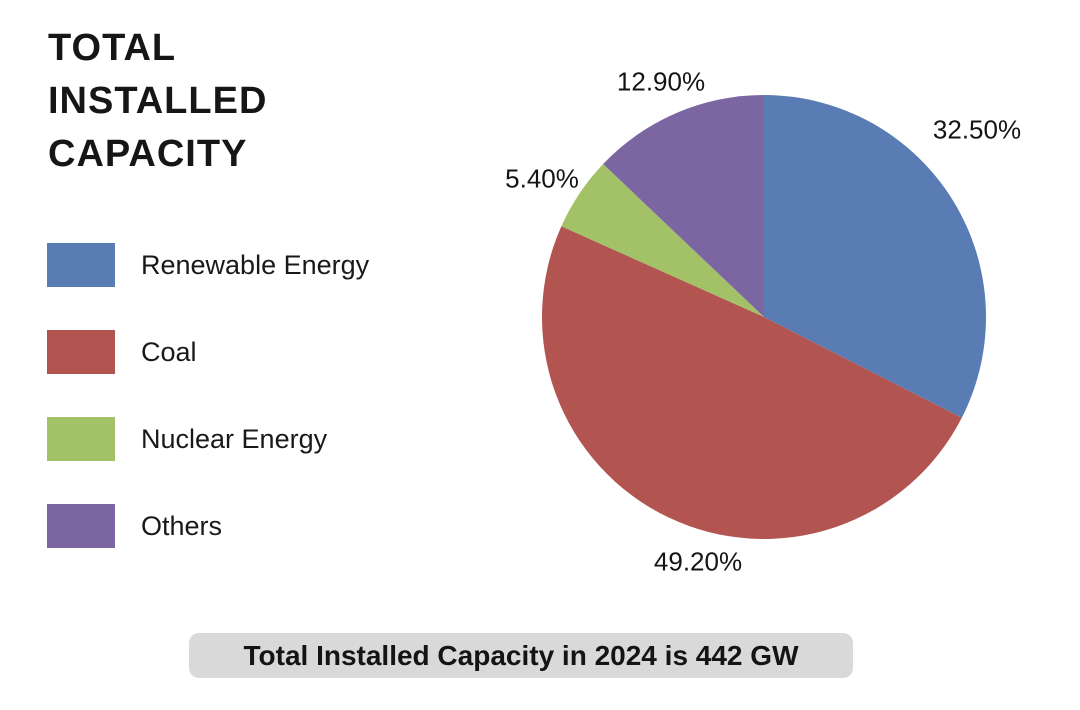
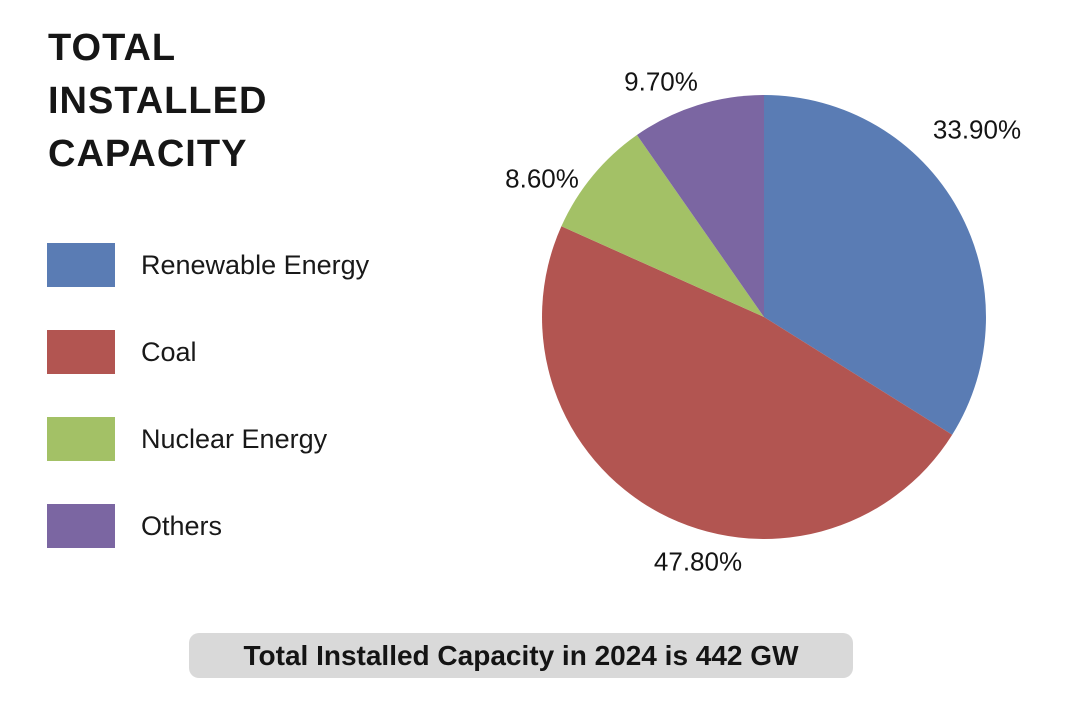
Renewable Energy: 32.50% -> 33.90%
Coal: 49.20% -> 47.80%
Nuclear Energy: 5.40% -> 8.60%
Others: 12.90% -> 9.70%
